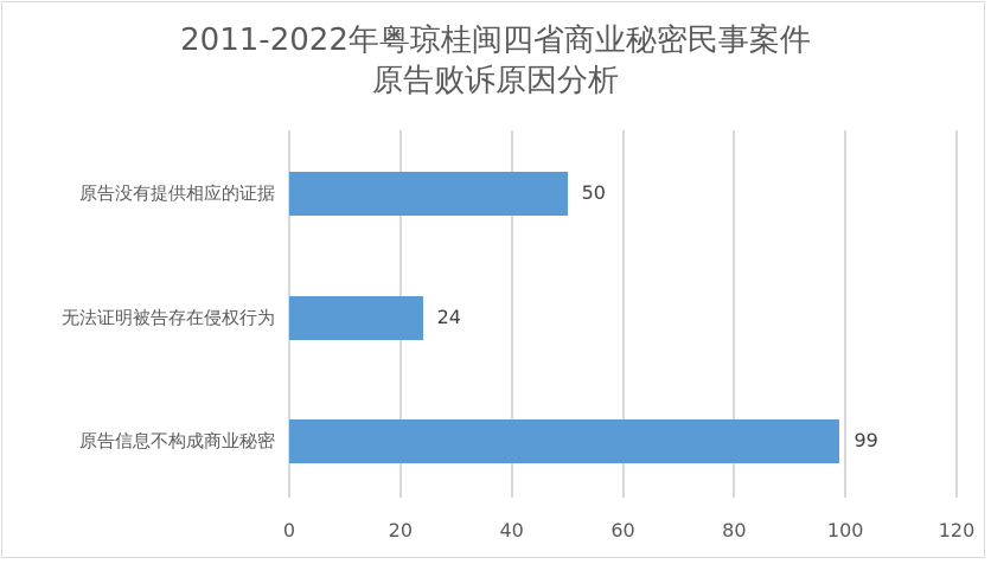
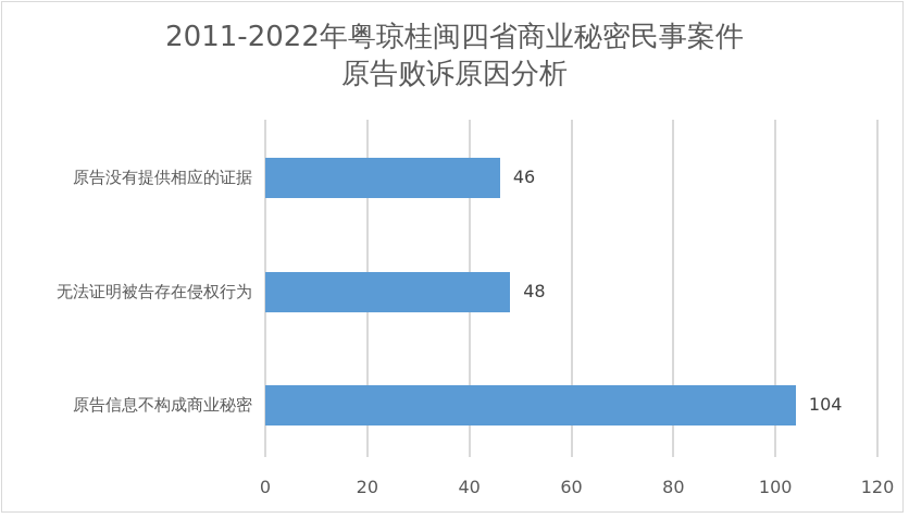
原告没有提供相应的证据: 50 -> 46
无法证明被告存在侵权行为: 24 -> 48
原告信息不构成商业秘密: 99 -> 104
